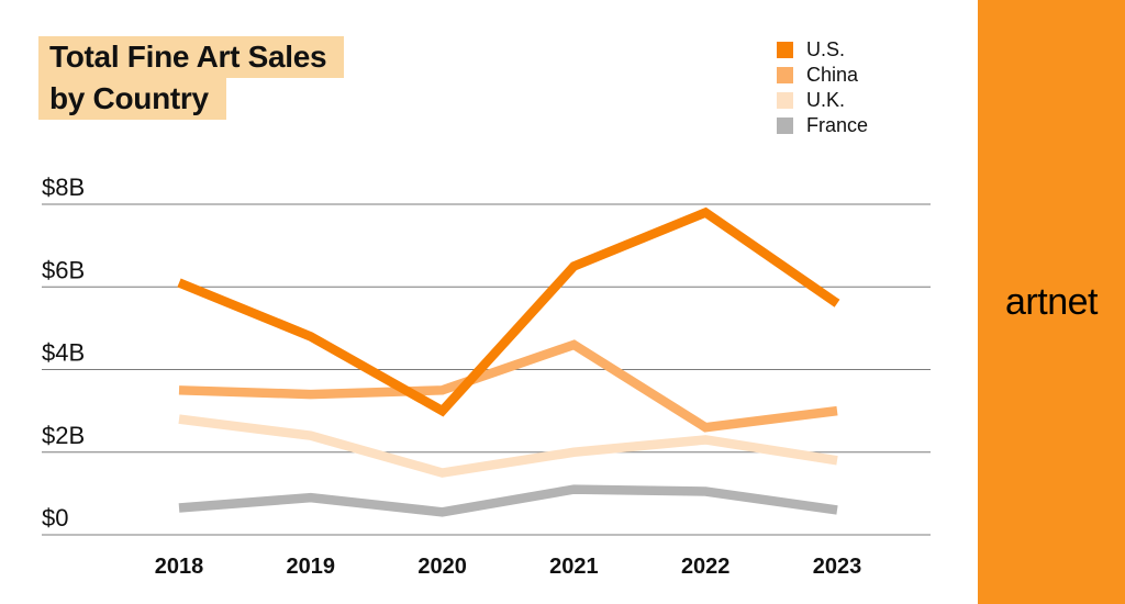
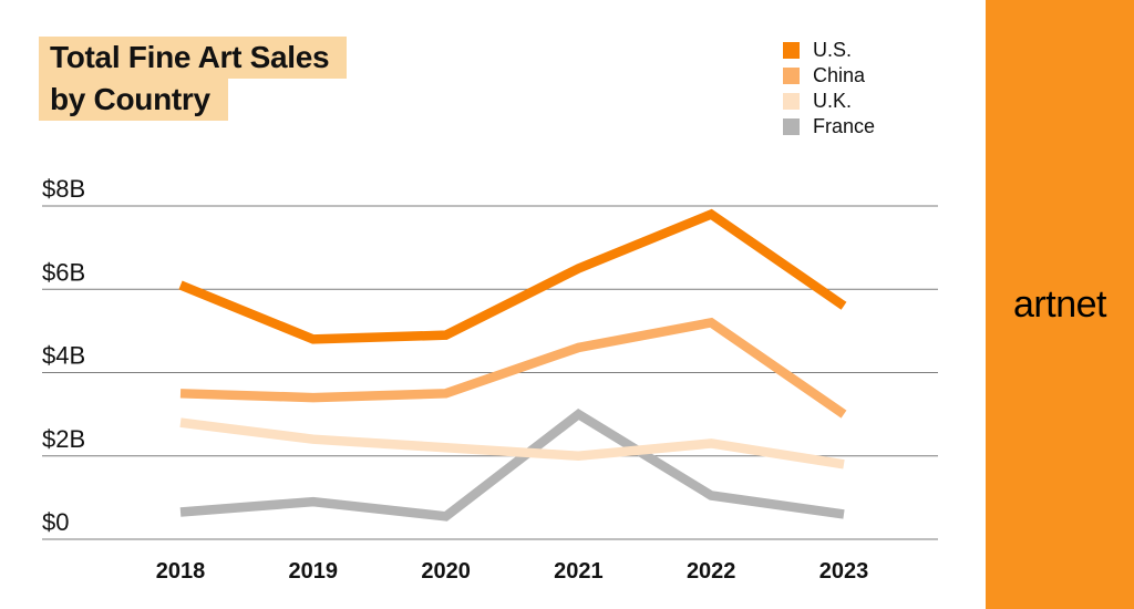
U.S./2020: $3.0B -> $4.9B
U.K./2020: $1.5B -> $2.2B
France/2021: $1.1B -> $3.0B
China/2022: $2.6B -> $5.2B
